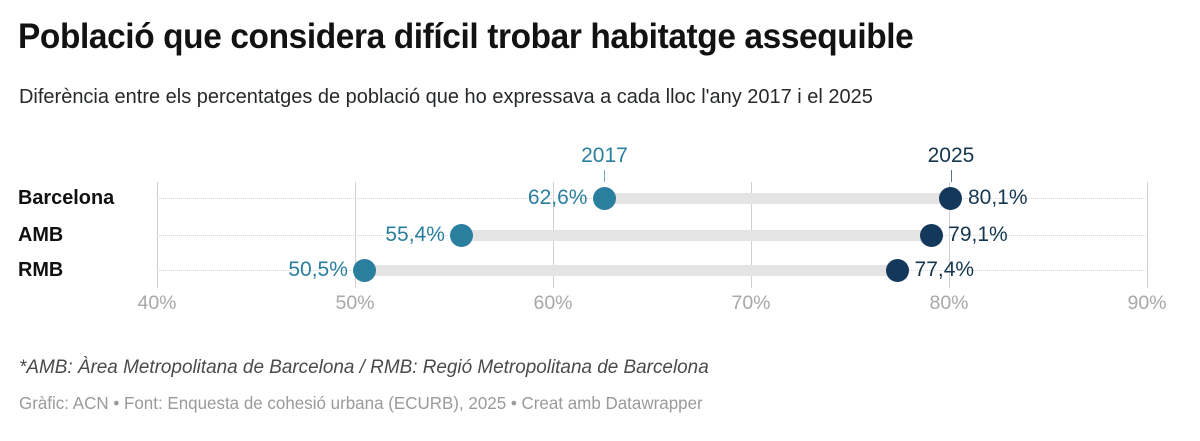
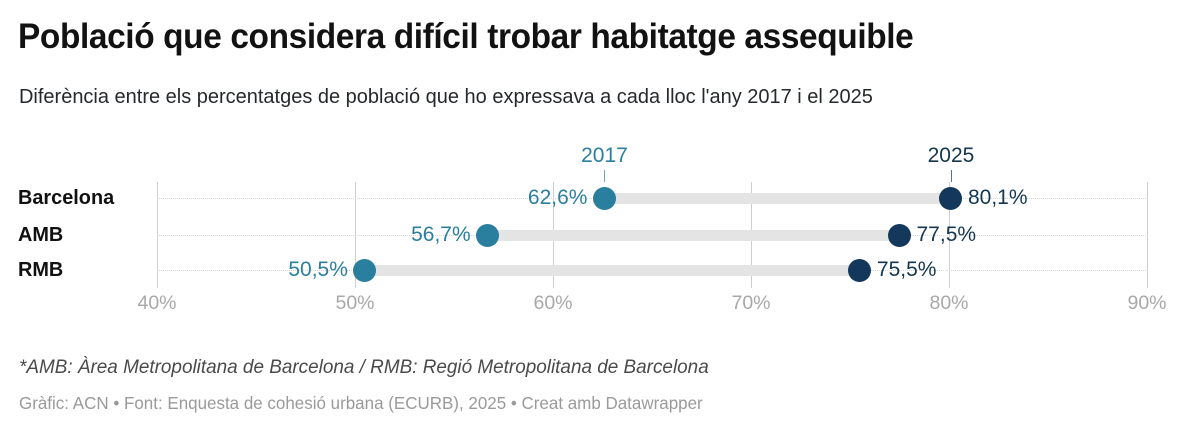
2017/AMB: 55,4% -> 56,7%
2025/AMB: 79,1% -> 77,5%
2025/RMB: 77,4% -> 75,5%
